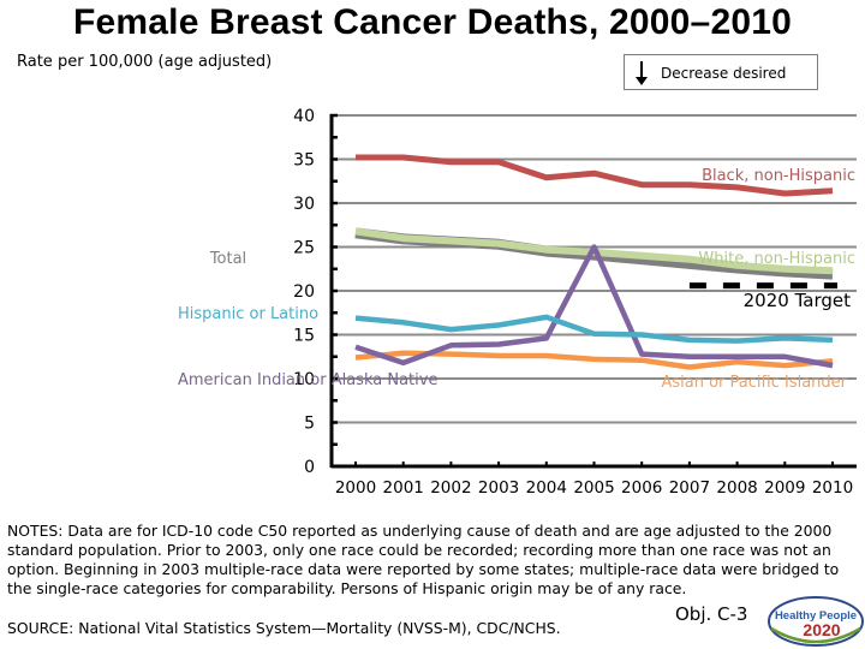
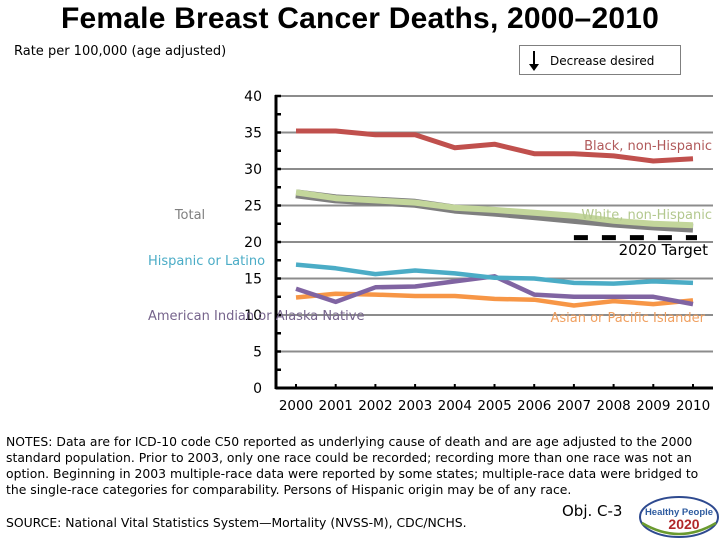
Hispanic or Latino/2004: 17 -> 16
American Indian or Alaska Native/2005: 25 -> 15
